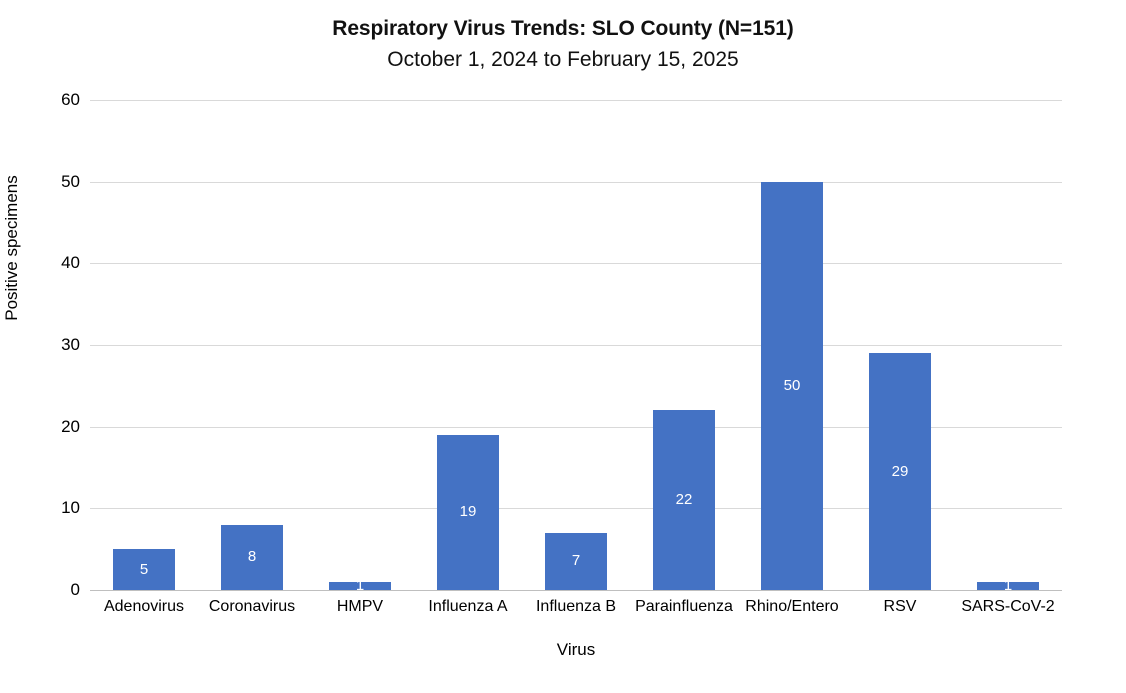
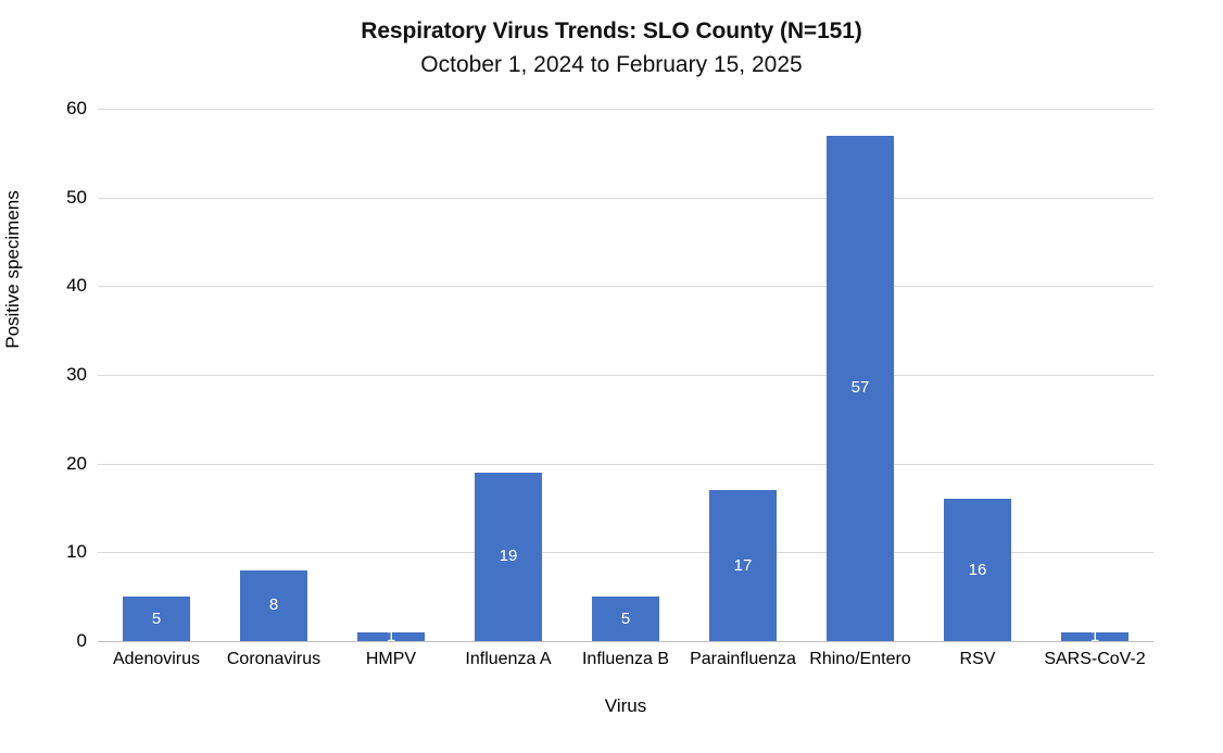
Influenza B: 7 -> 5
Parainfluenza: 22 -> 17
Rhino/Entero: 50 -> 57
RSV: 29 -> 16
